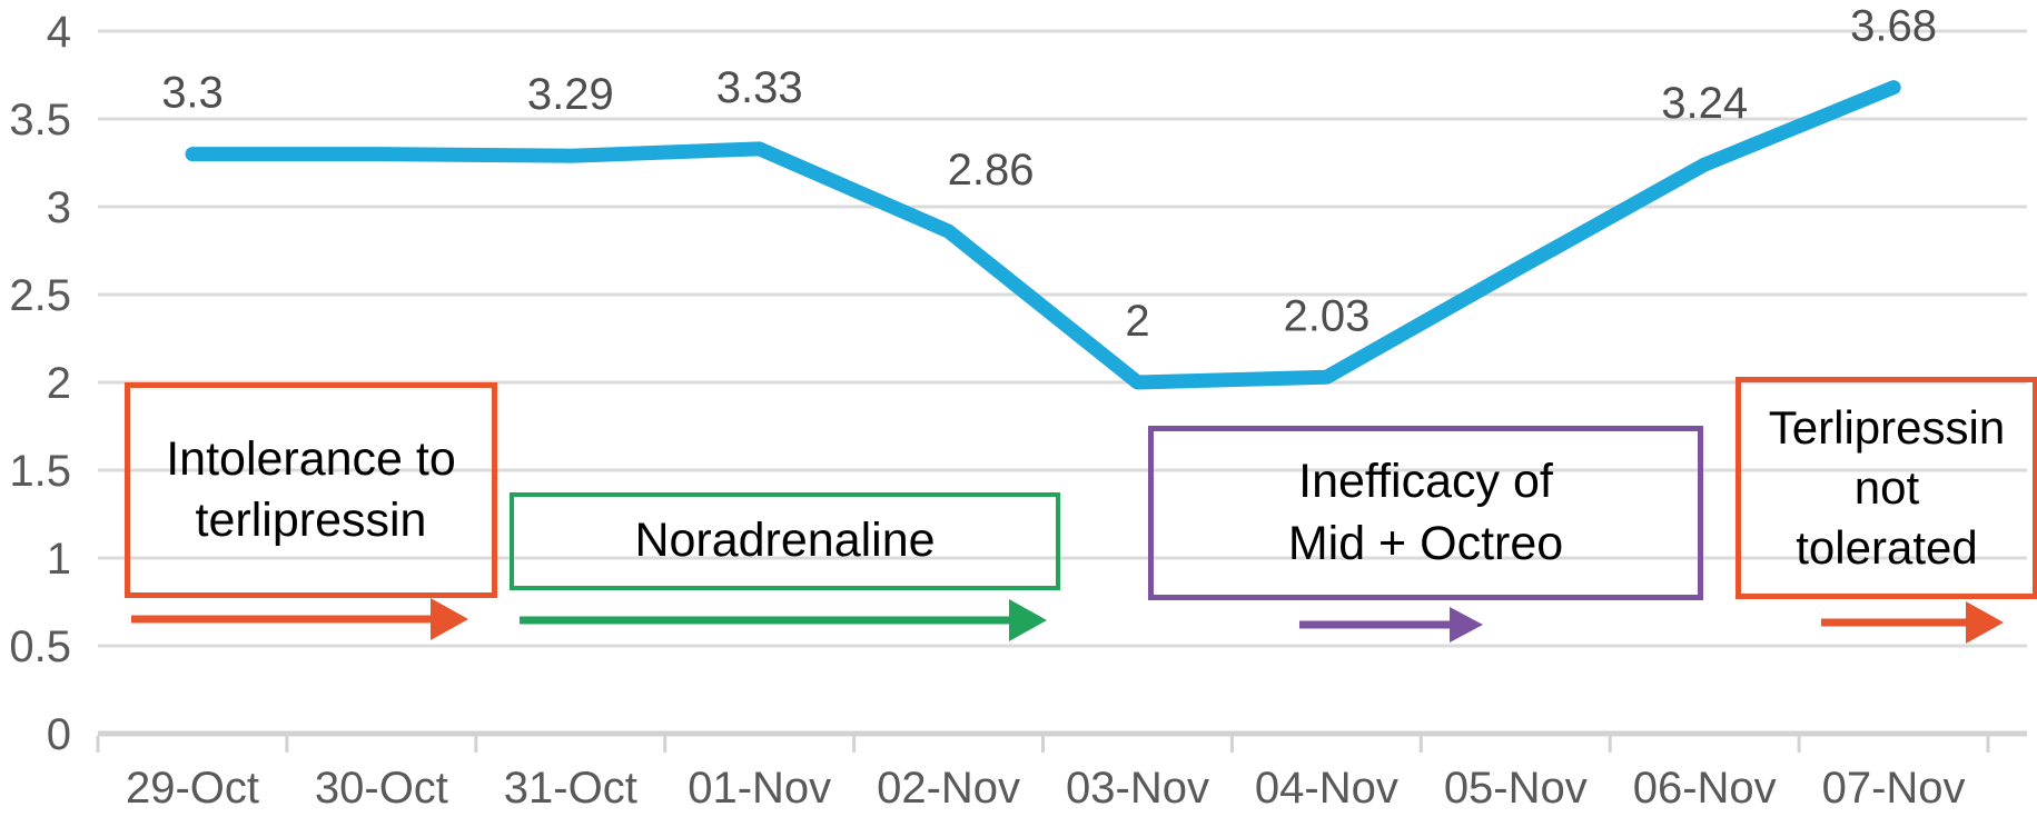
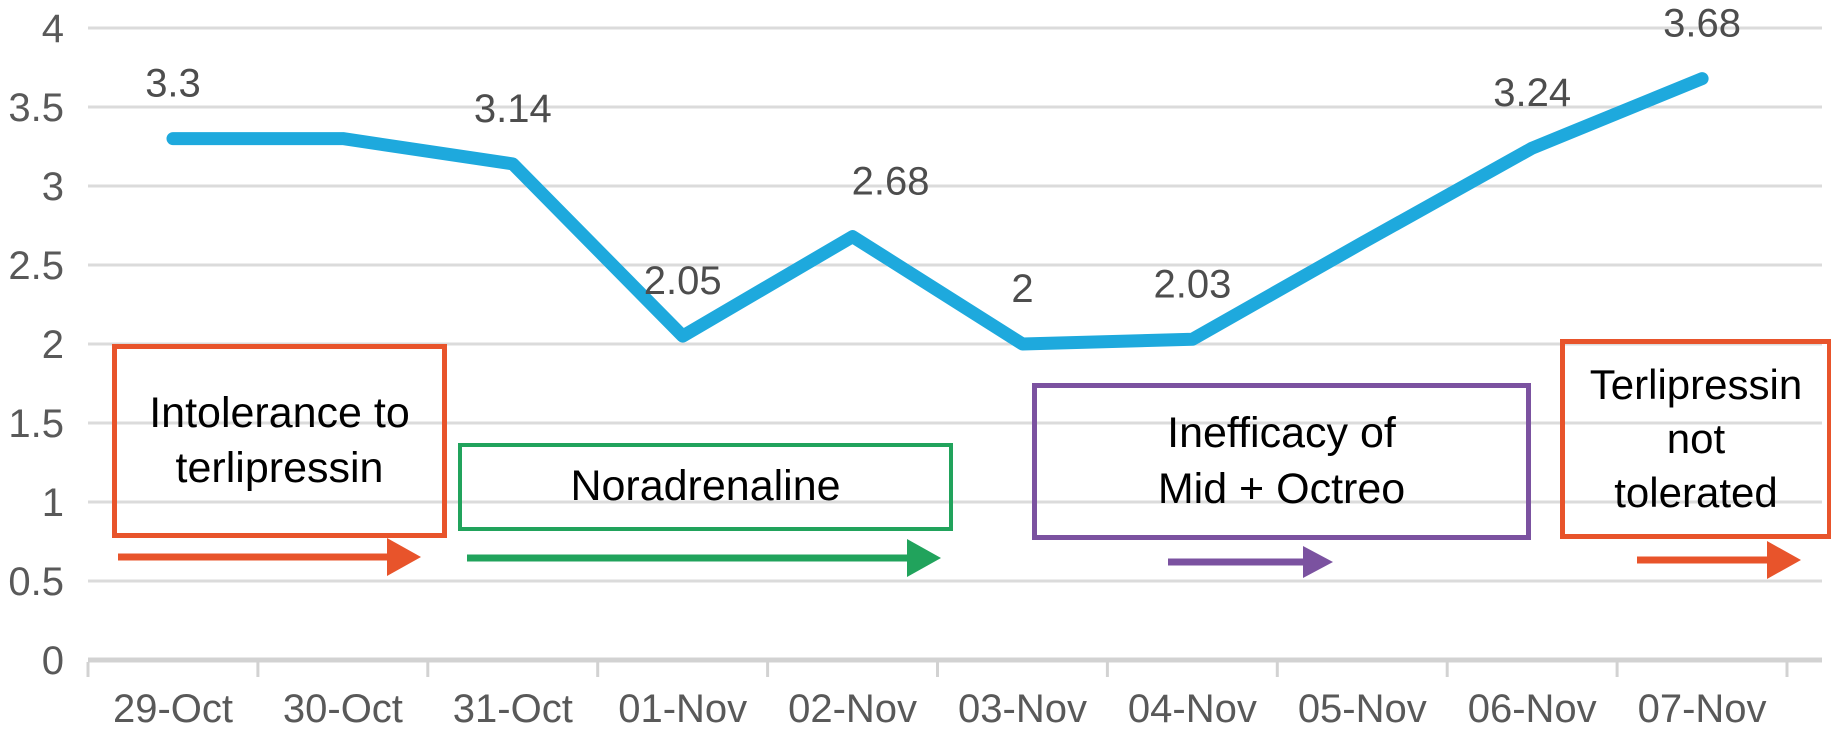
31-Oct: 3.29 -> 3.14
01-Nov: 3.33 -> 2.05
02-Nov: 2.86 -> 2.68
